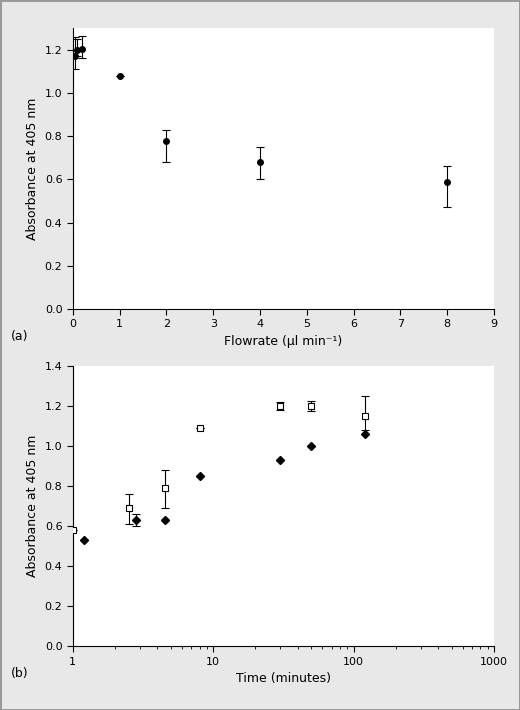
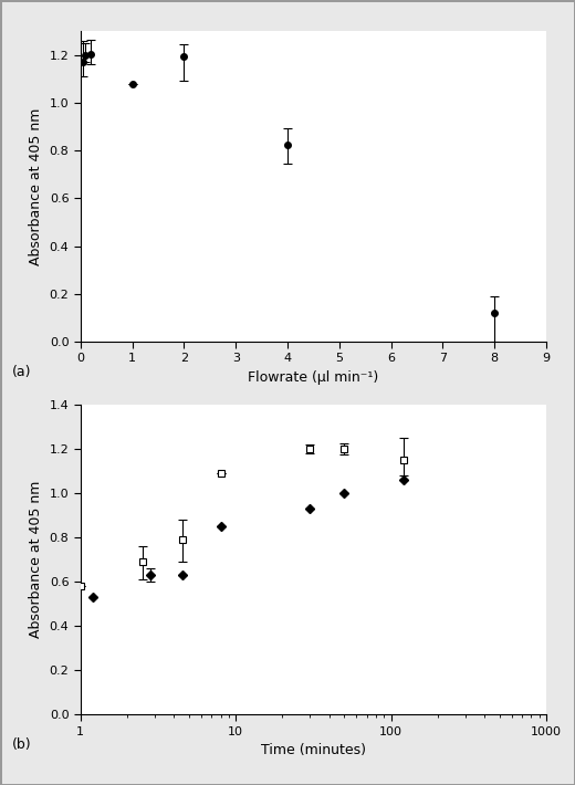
2: 0.780 -> 1.195
4: 0.680 -> 0.825
8: 0.590 -> 0.120
